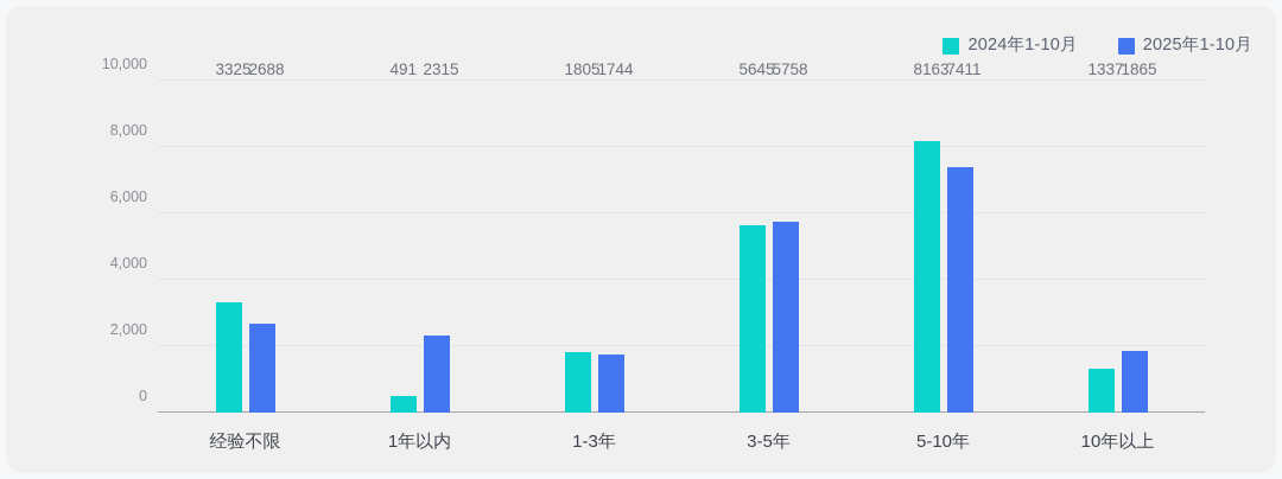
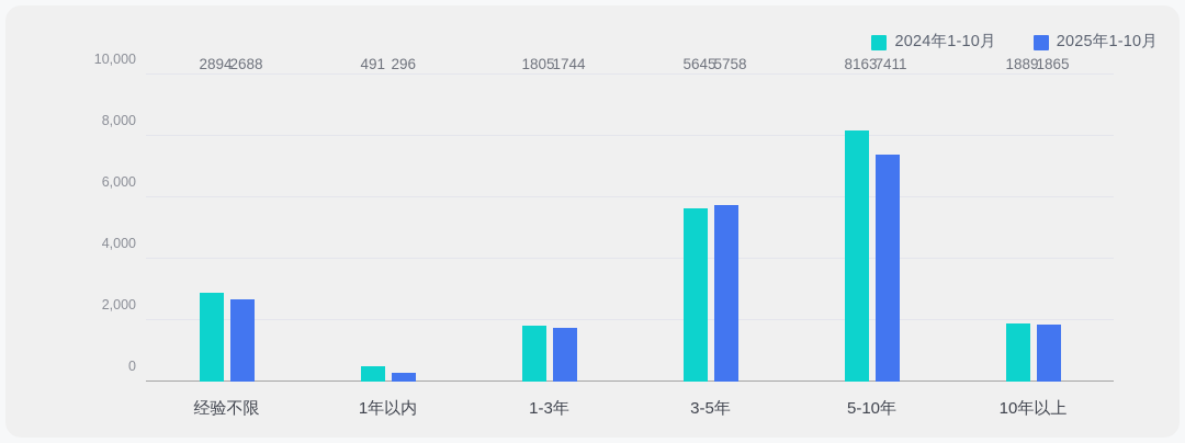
2024年1-10月/经验不限: 3325 -> 2894
2025年1-10月/1年以内: 2315 -> 296
2024年1-10月/10年以上: 1337 -> 1889
